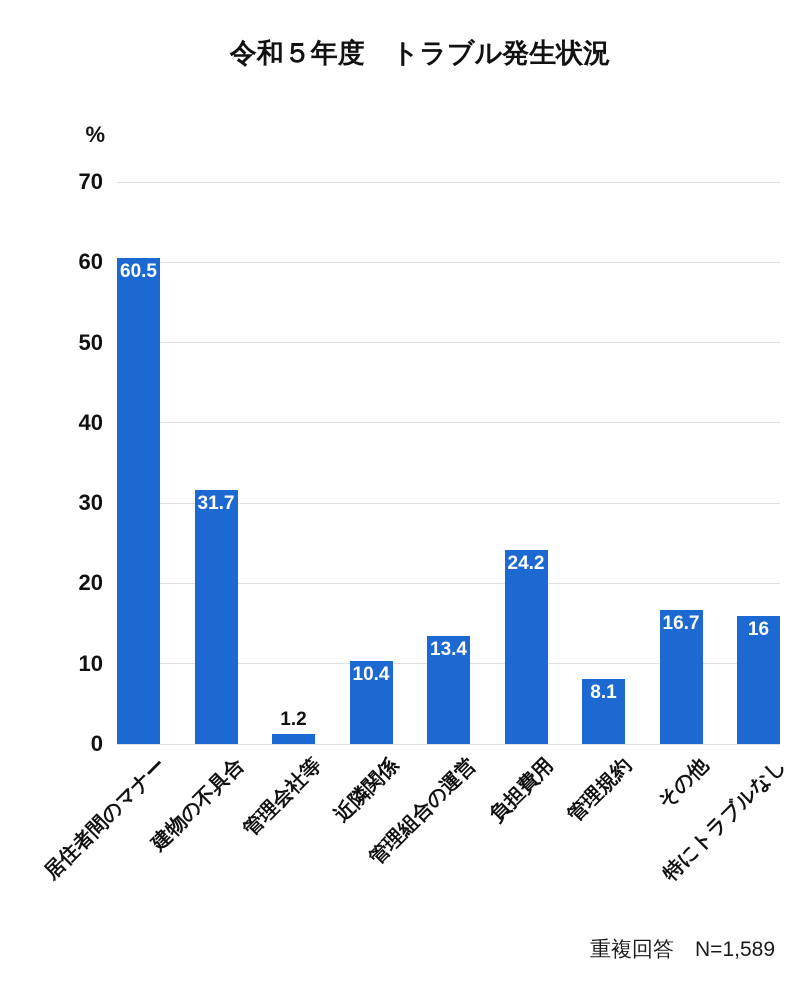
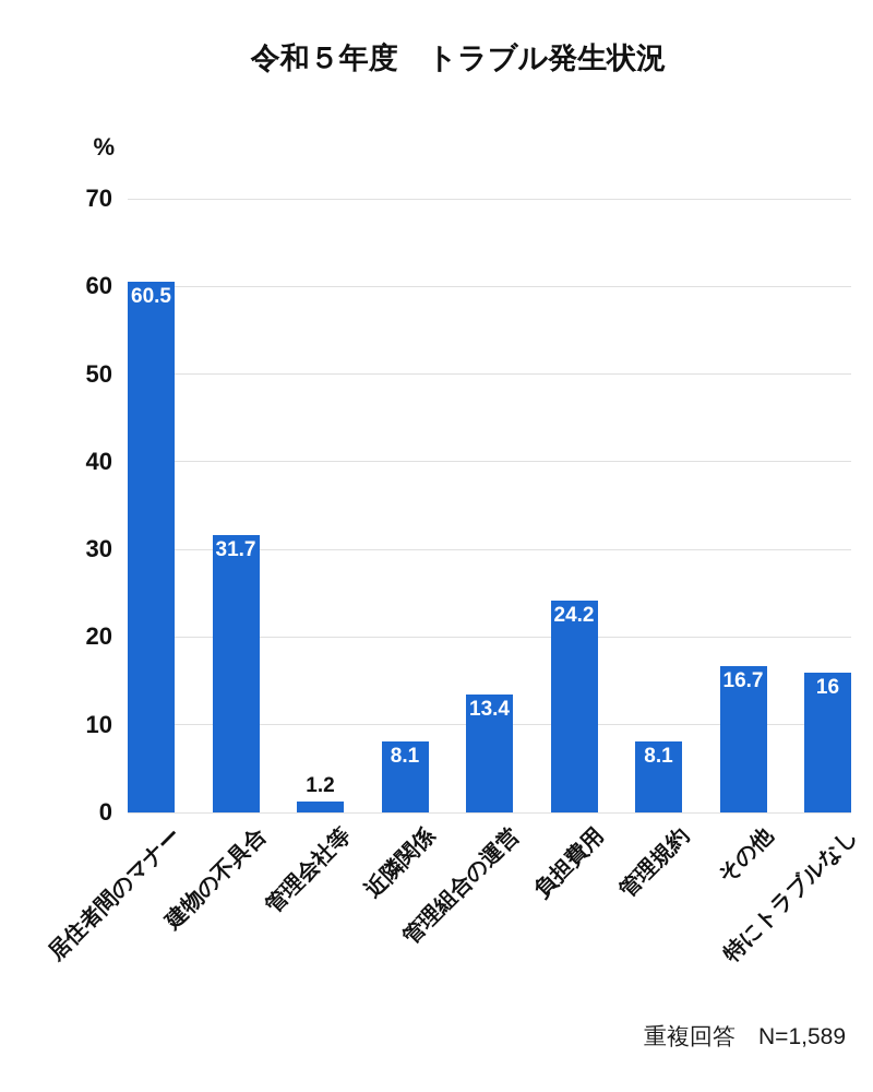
近隣関係: 10.4 -> 8.1
